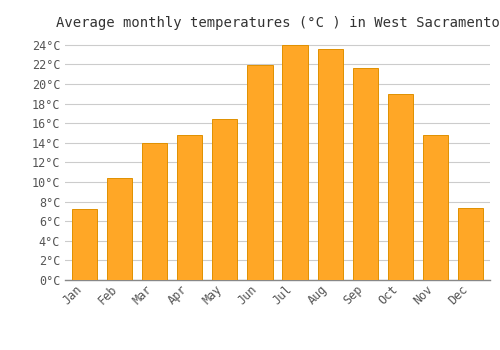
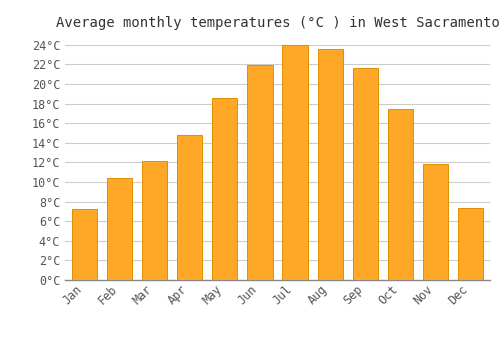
Mar: 14.0°C -> 12.1°C
May: 16.4°C -> 18.6°C
Oct: 19.0°C -> 17.4°C
Nov: 14.8°C -> 11.8°C
